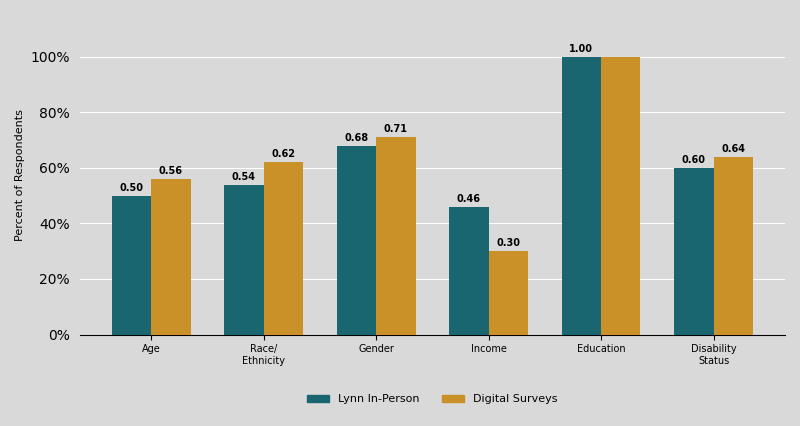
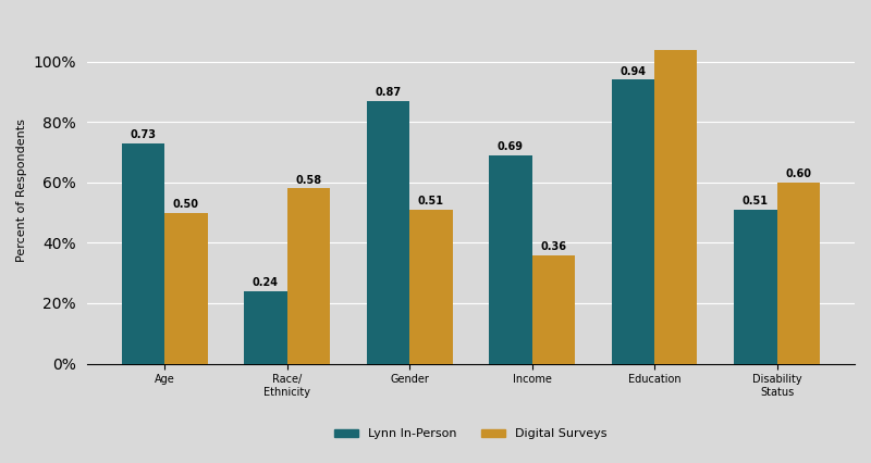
Lynn In-Person/Age: 0.50 -> 0.73
Digital Surveys/Age: 0.56 -> 0.50
Lynn In-Person/Race/ Ethnicity: 0.54 -> 0.24
Digital Surveys/Race/ Ethnicity: 0.62 -> 0.58
Lynn In-Person/Gender: 0.68 -> 0.87
Digital Surveys/Gender: 0.71 -> 0.51
Lynn In-Person/Income: 0.46 -> 0.69
Digital Surveys/Income: 0.30 -> 0.36
Lynn In-Person/Education: 1.00 -> 0.94
Digital Surveys/Education: 100% -> 104%
Lynn In-Person/Disability Status: 0.60 -> 0.51
Digital Surveys/Disability Status: 0.64 -> 0.60
